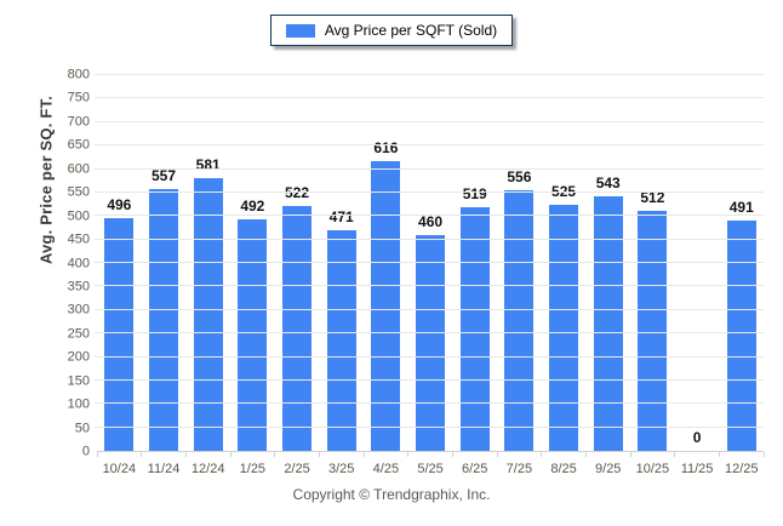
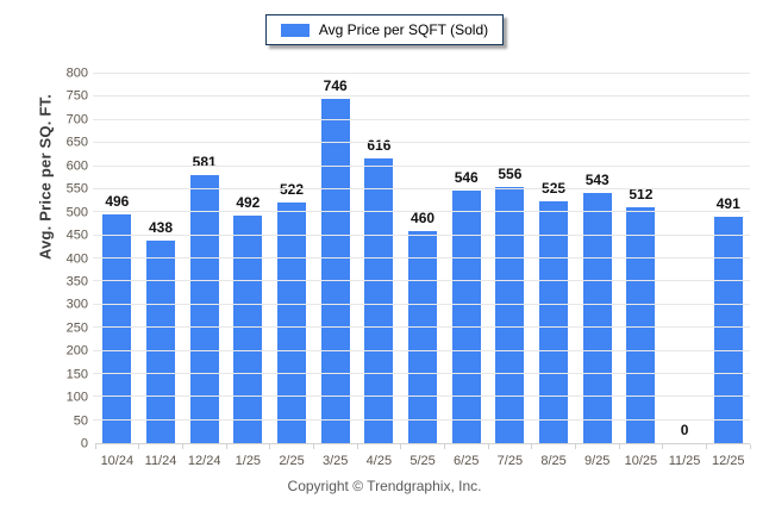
11/24: 557 -> 438
3/25: 471 -> 746
6/25: 519 -> 546
